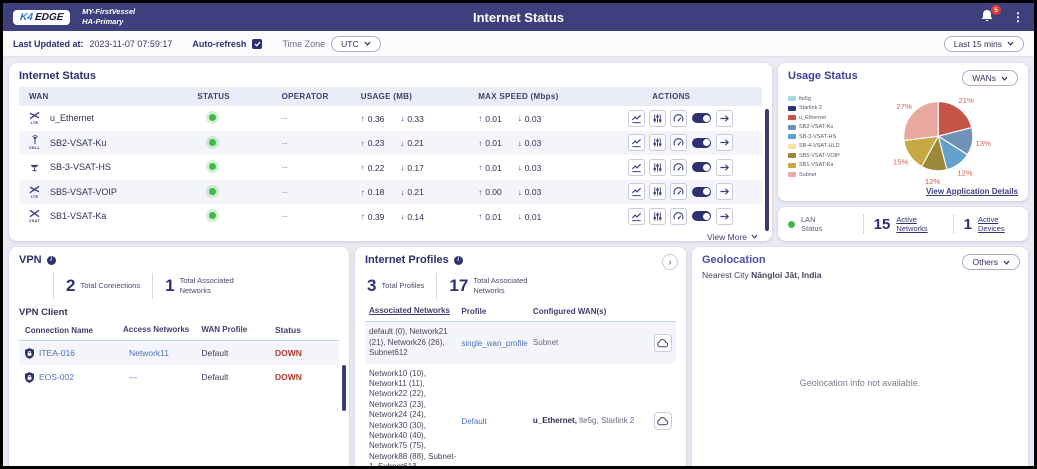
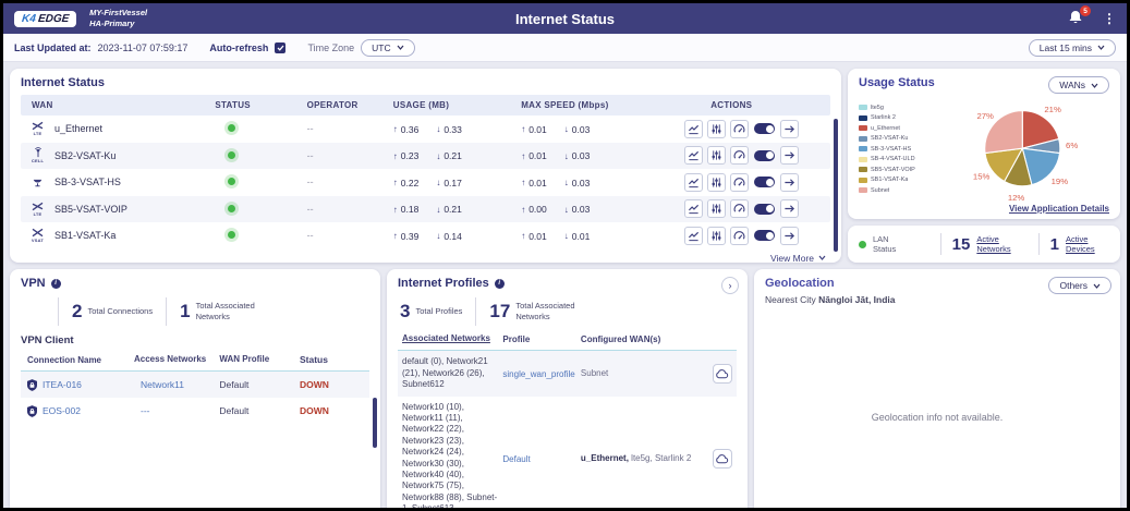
SB2-VSAT-Ku: 13% -> 6%
SB-3-VSAT-HS: 12% -> 19%
